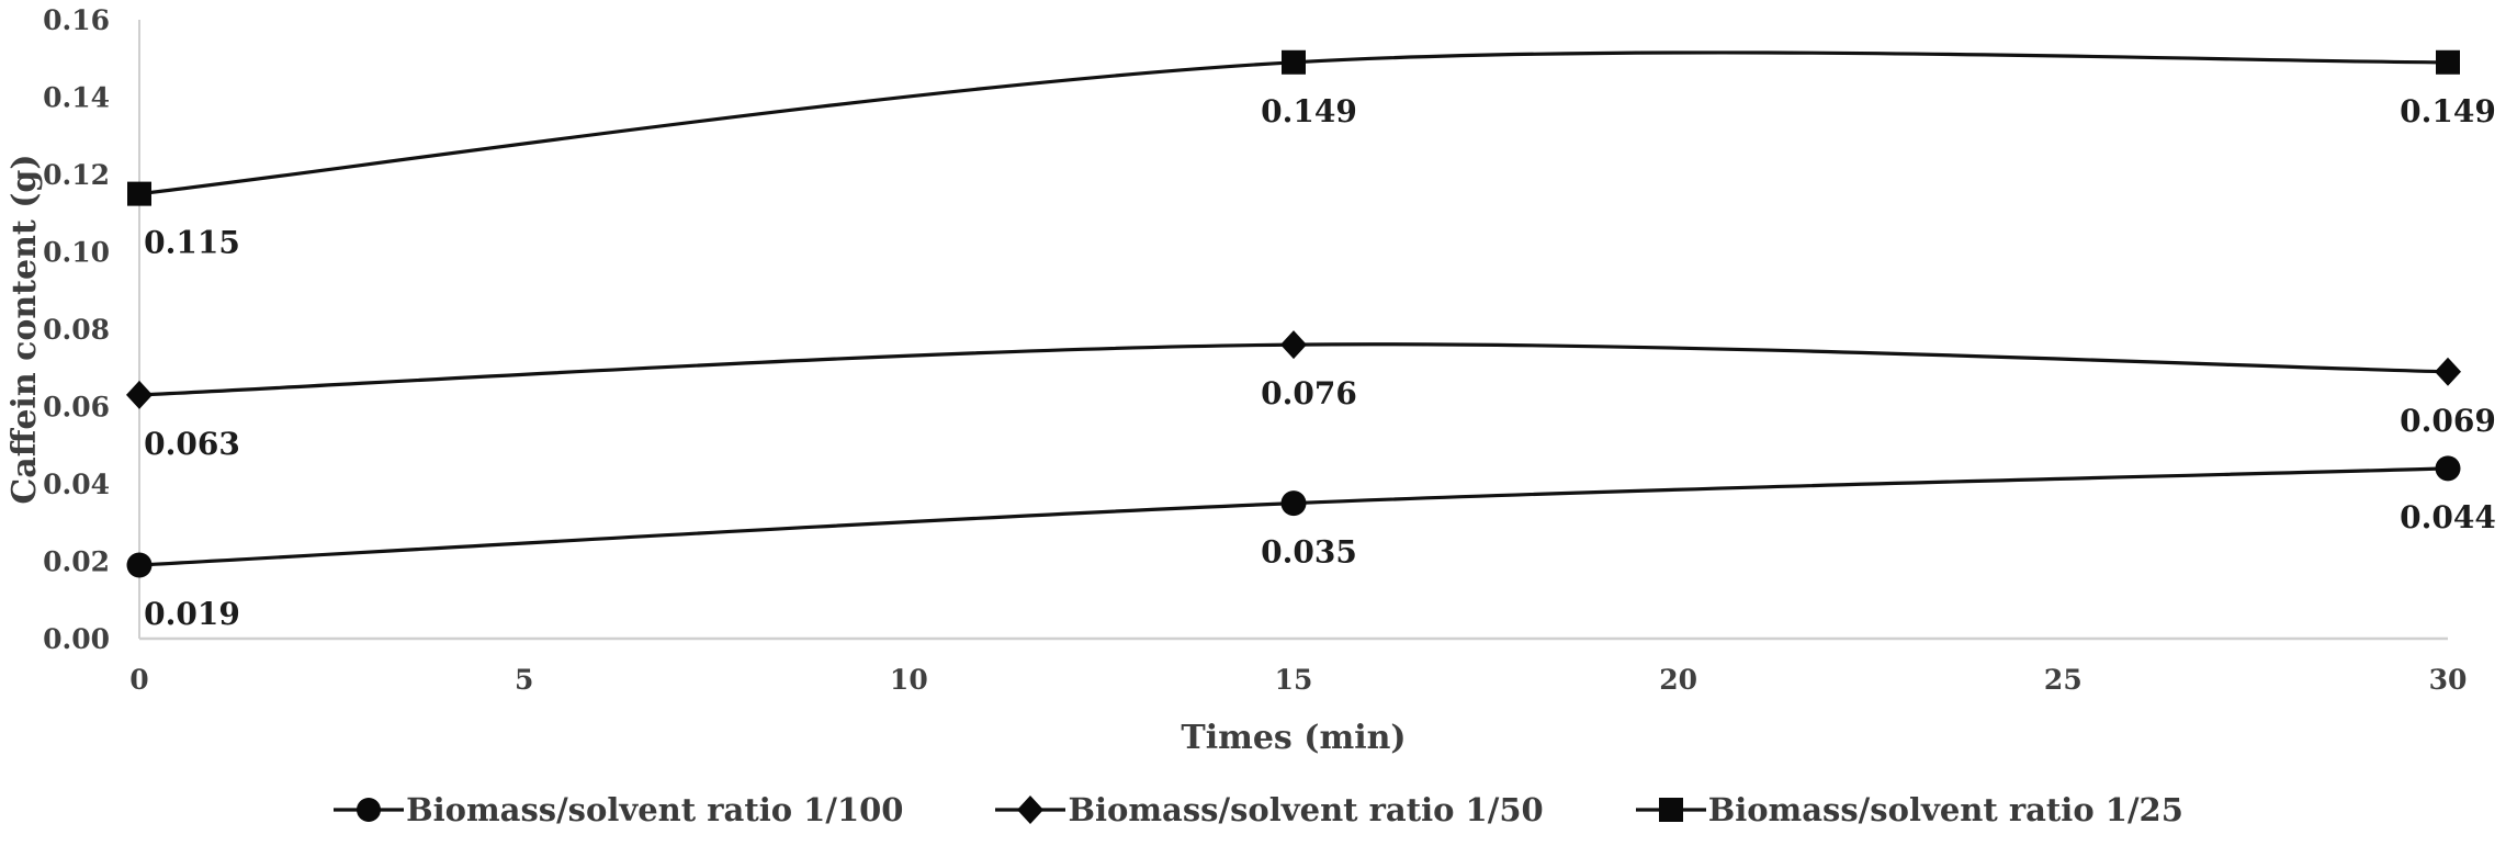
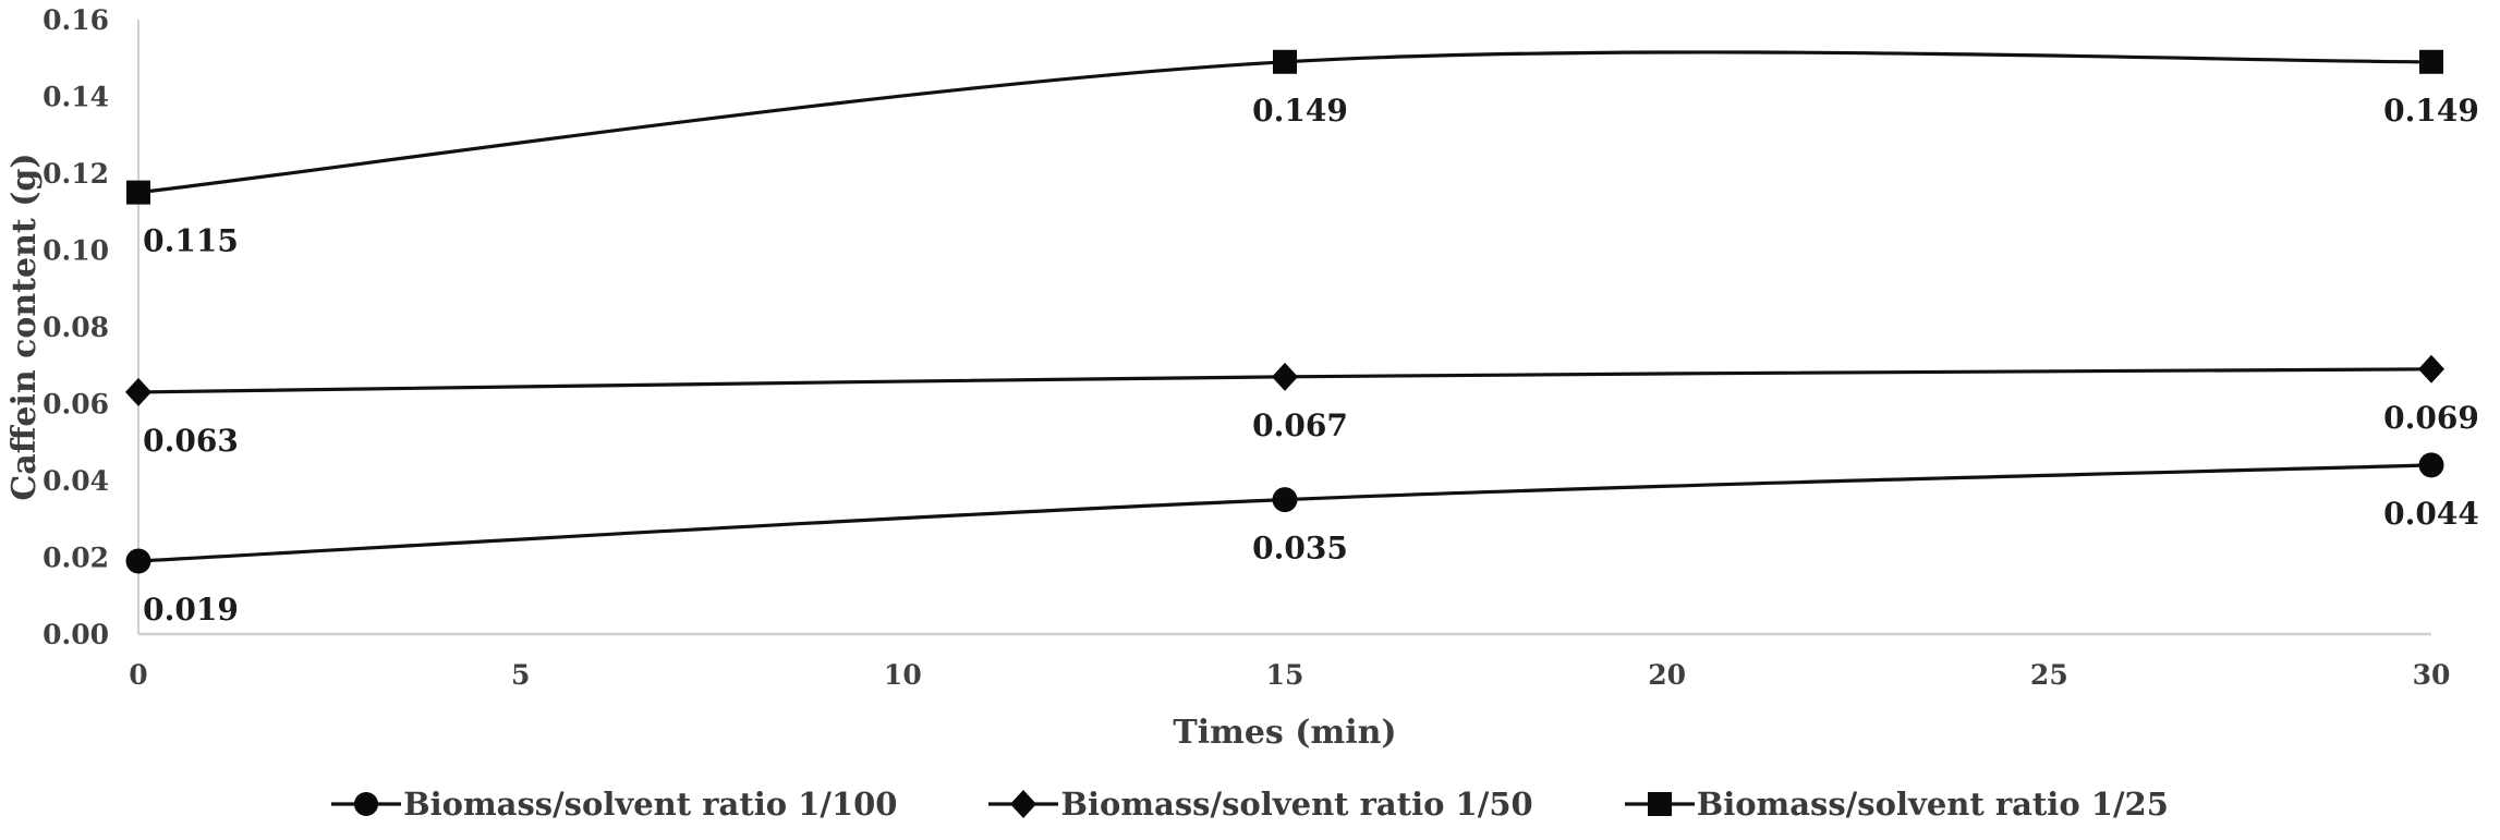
Biomass/solvent ratio 1/50/15: 0.076 -> 0.067
